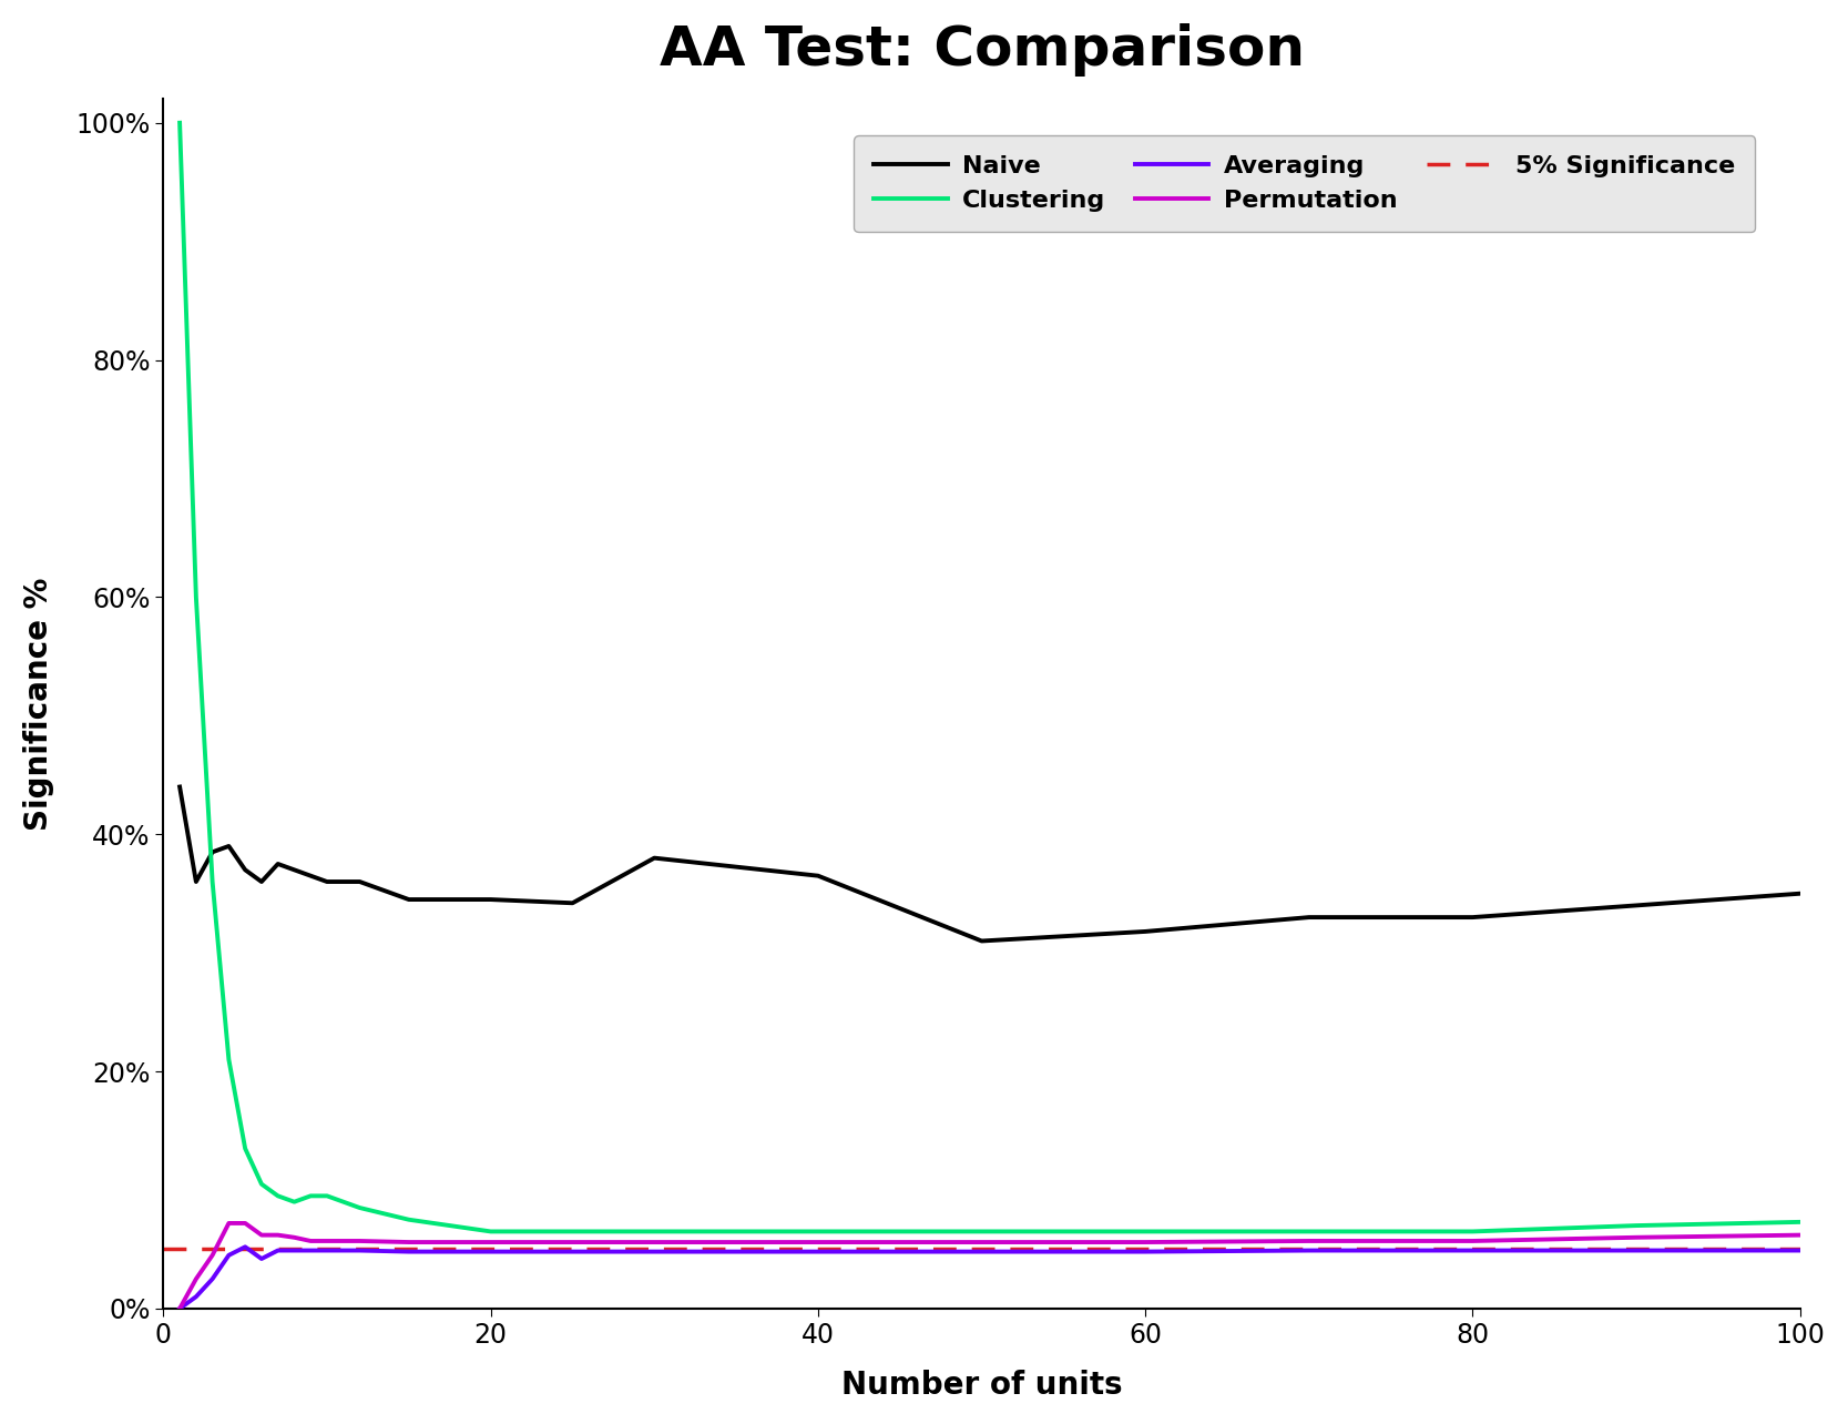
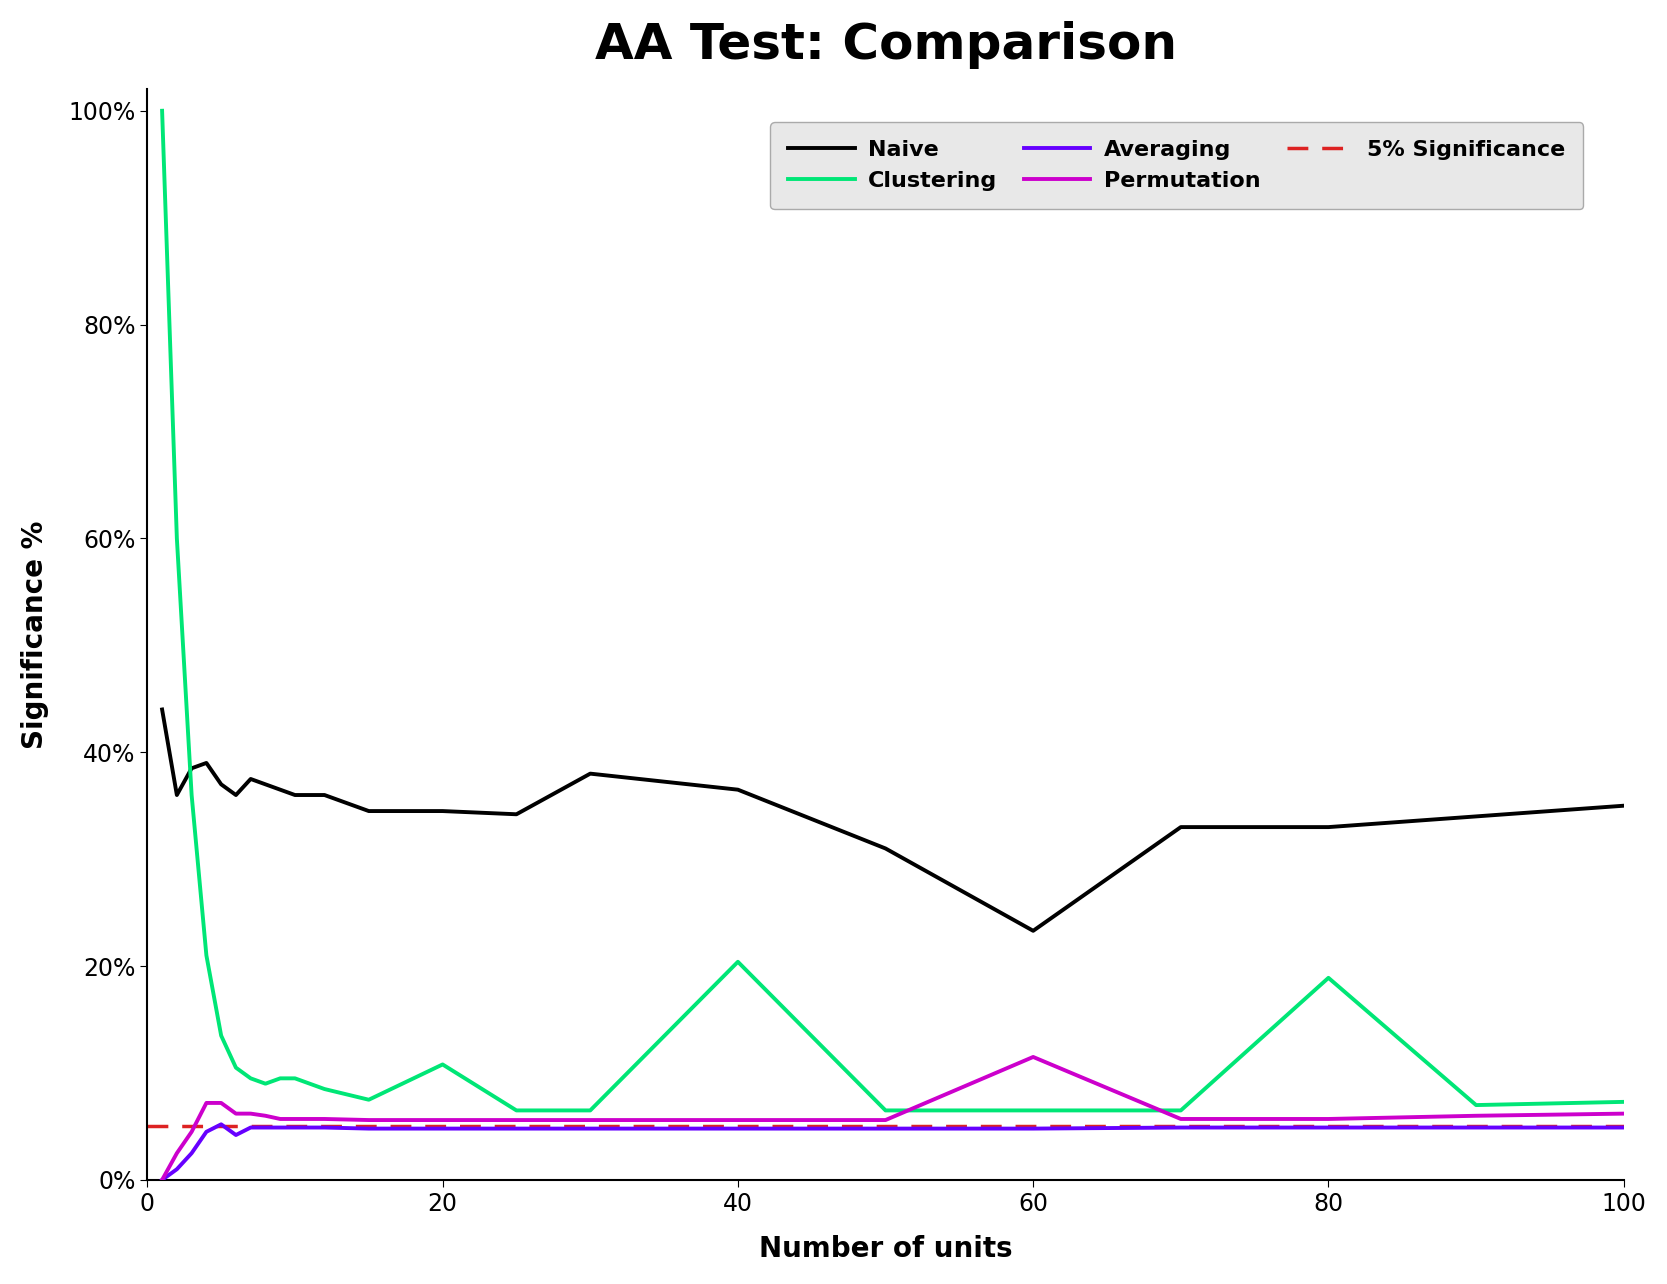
Clustering/20: 6.5% -> 10.8%
Clustering/40: 6.5% -> 20.4%
Naive/60: 31.8% -> 23.3%
Permutation/60: 5.6% -> 11.5%
Clustering/80: 6.5% -> 18.9%
